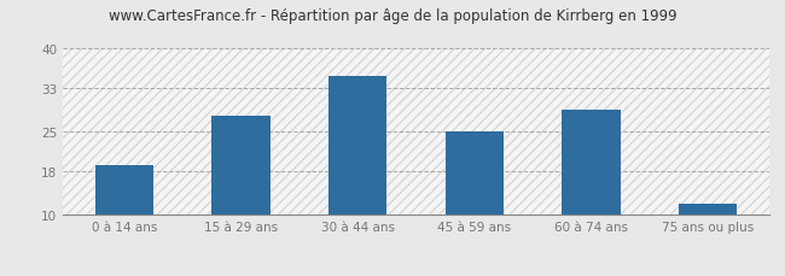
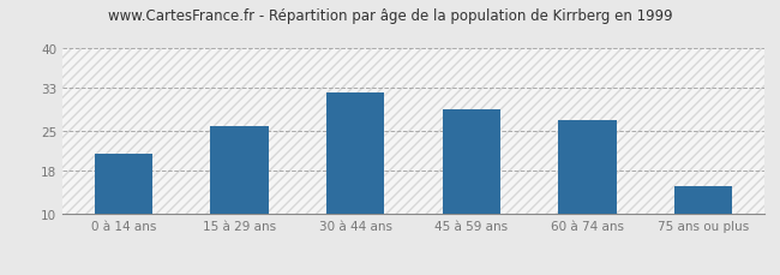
0 à 14 ans: 19 -> 21
15 à 29 ans: 28 -> 26
30 à 44 ans: 35 -> 32
45 à 59 ans: 25 -> 29
60 à 74 ans: 29 -> 27
75 ans ou plus: 12 -> 15
